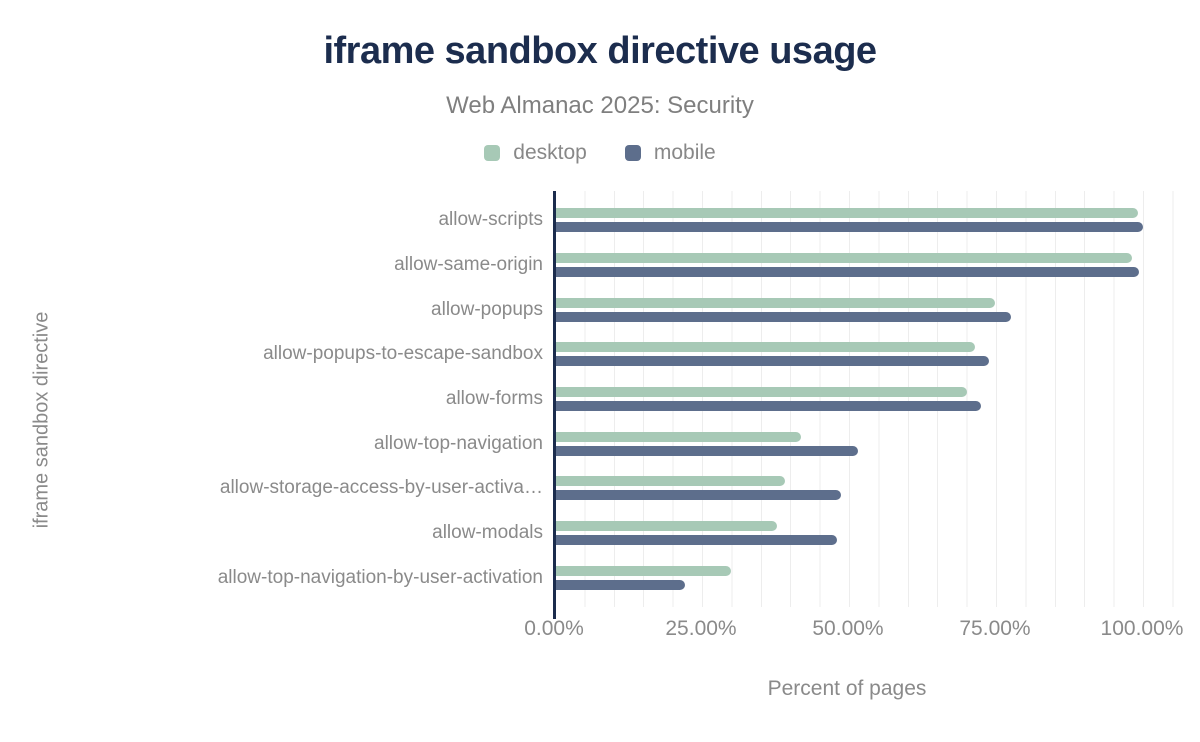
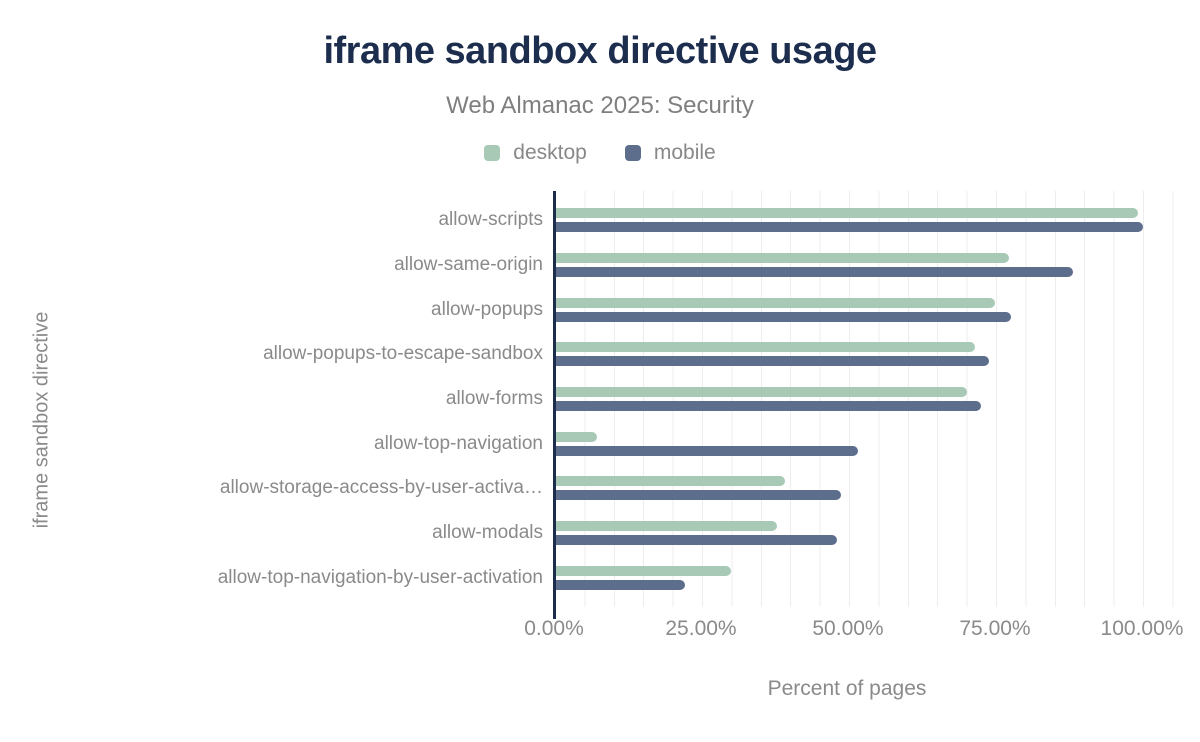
desktop/allow-same-origin: 98% -> 77%
mobile/allow-same-origin: 99% -> 88%
desktop/allow-top-navigation: 42% -> 7%
